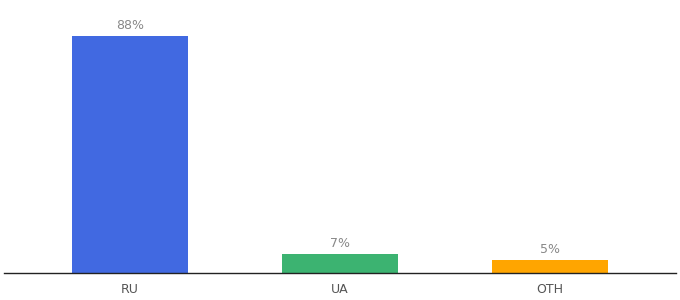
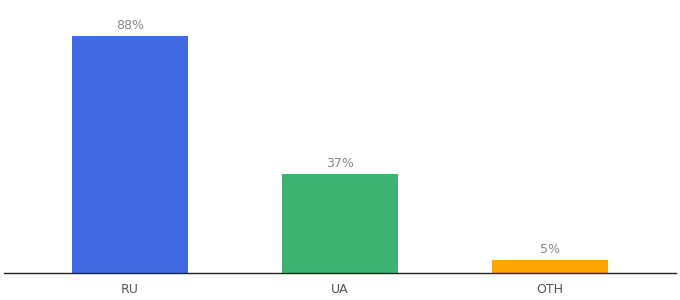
UA: 7% -> 37%
